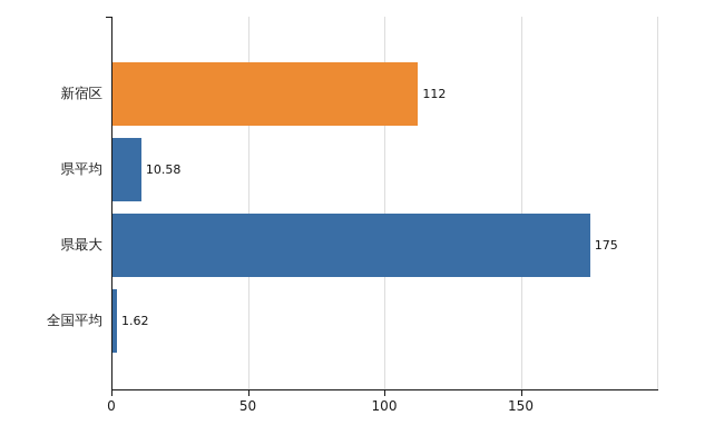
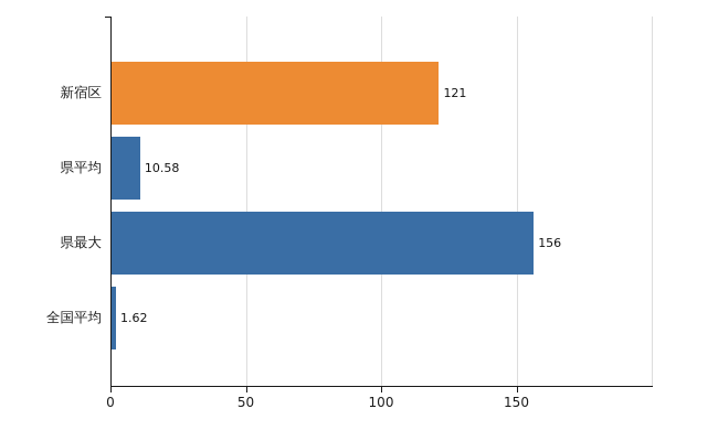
新宿区: 112 -> 121
県最大: 175 -> 156
